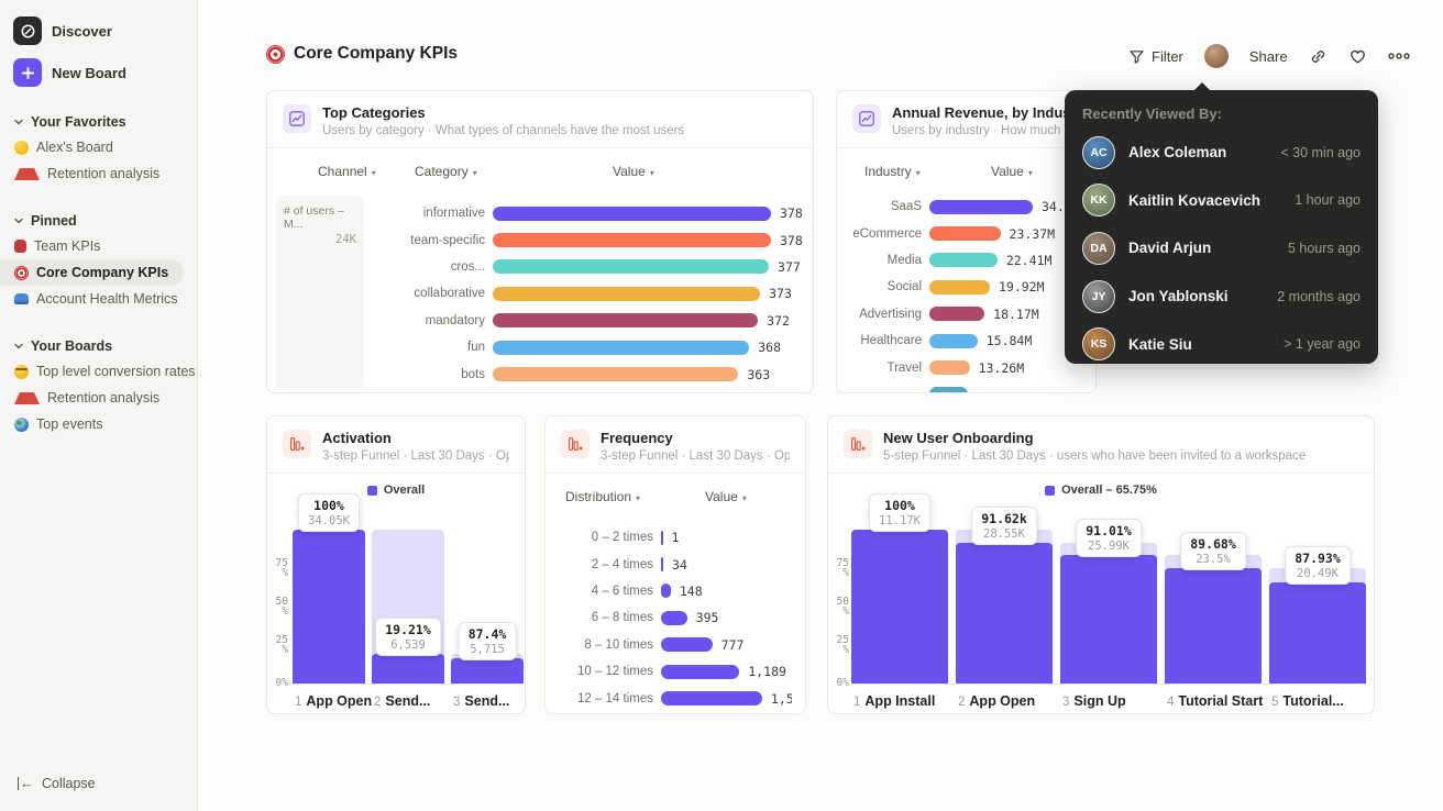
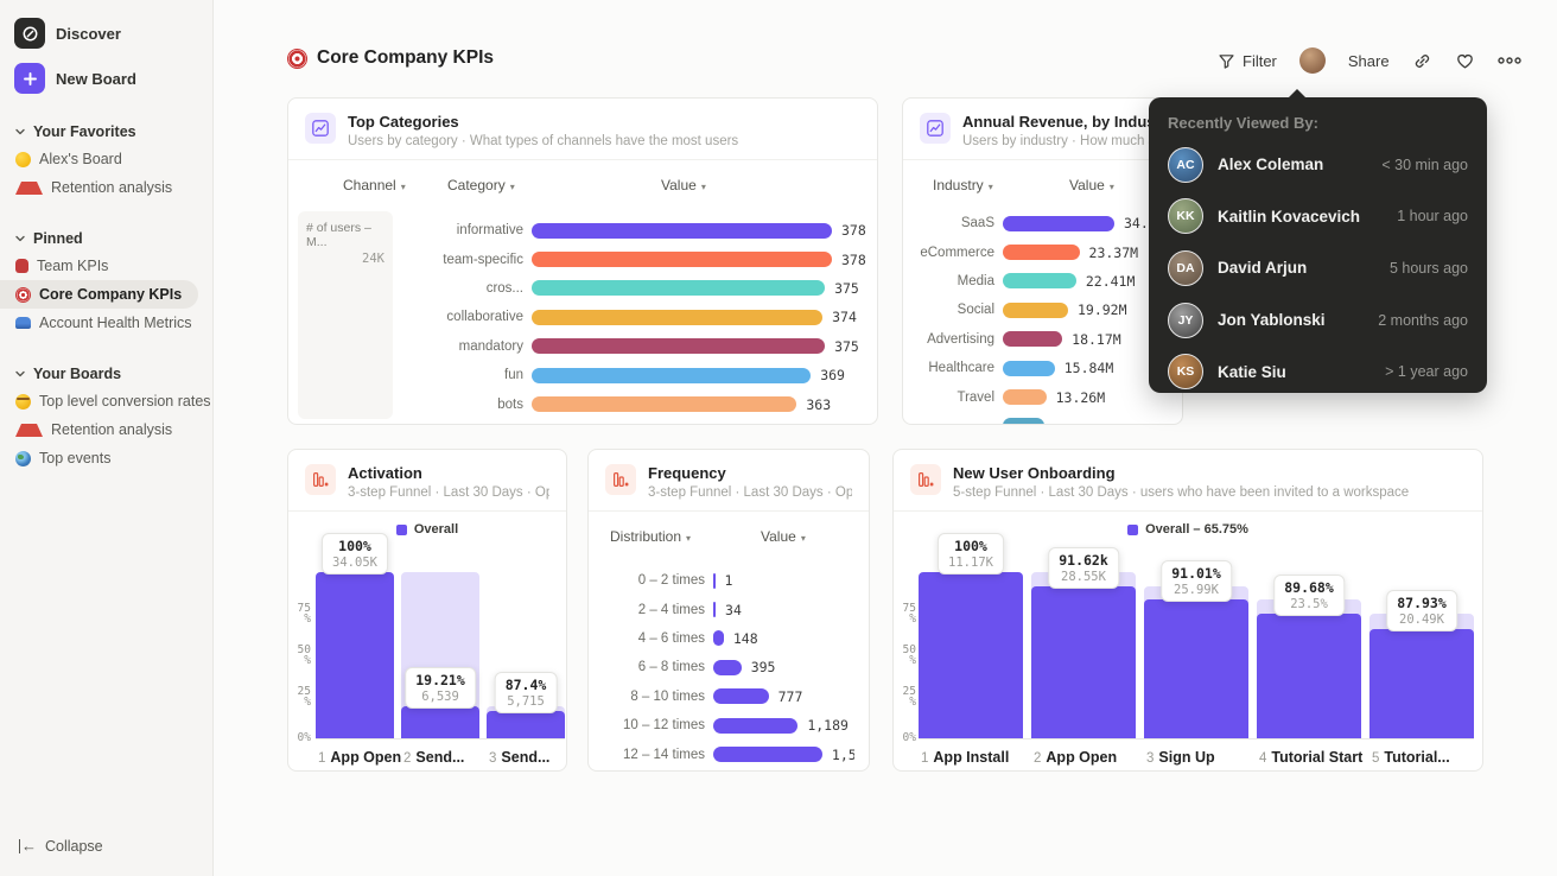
Top Categories/cros...: 377 -> 375
Top Categories/collaborative: 373 -> 374
Top Categories/mandatory: 372 -> 375
Top Categories/fun: 368 -> 369
